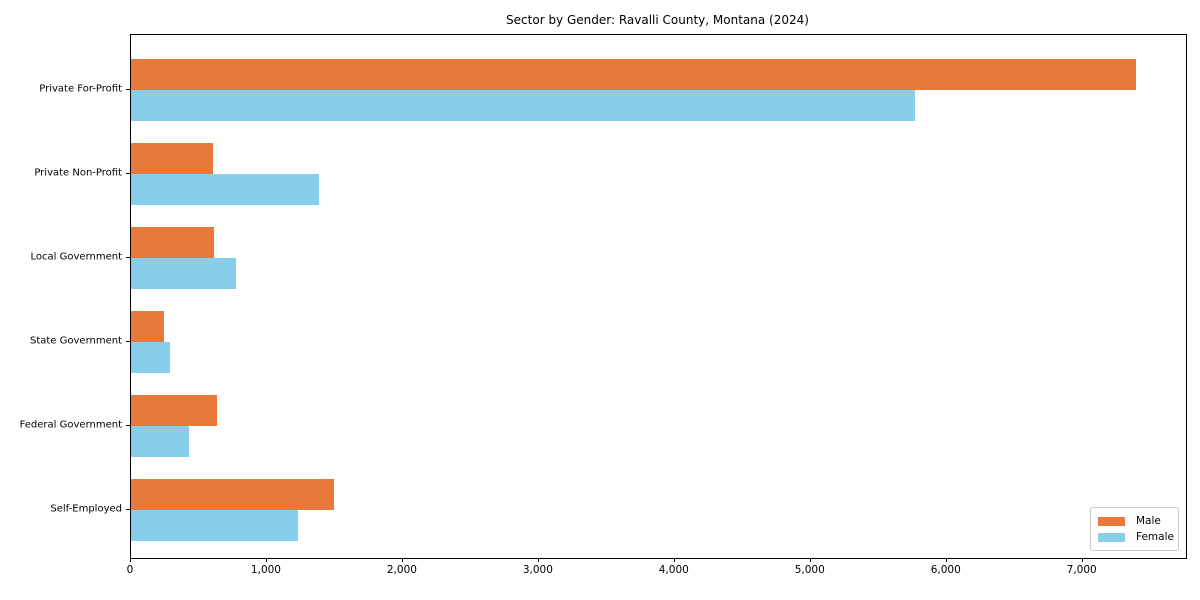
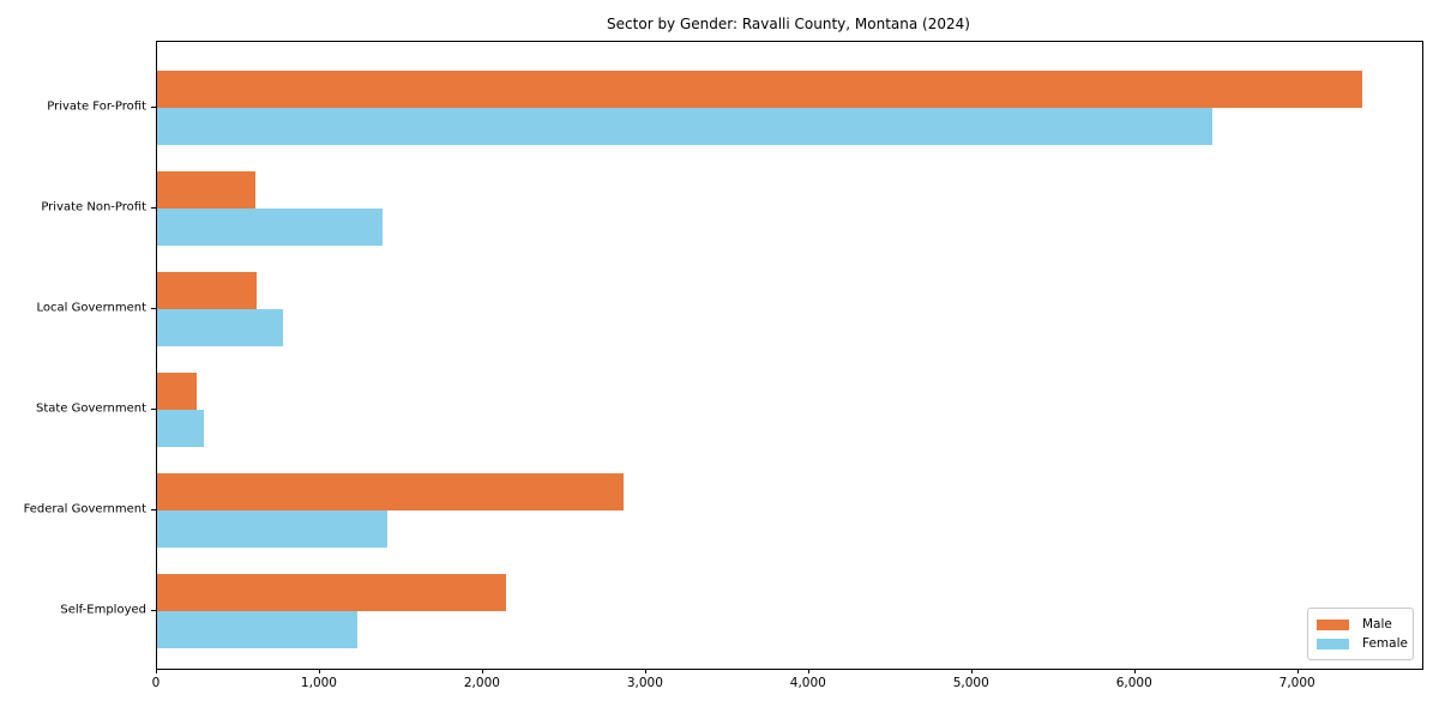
Female/Private For-Profit: 5760 -> 6470
Male/Federal Government: 630 -> 2860
Female/Federal Government: 420 -> 1410
Male/Self-Employed: 1490 -> 2140
